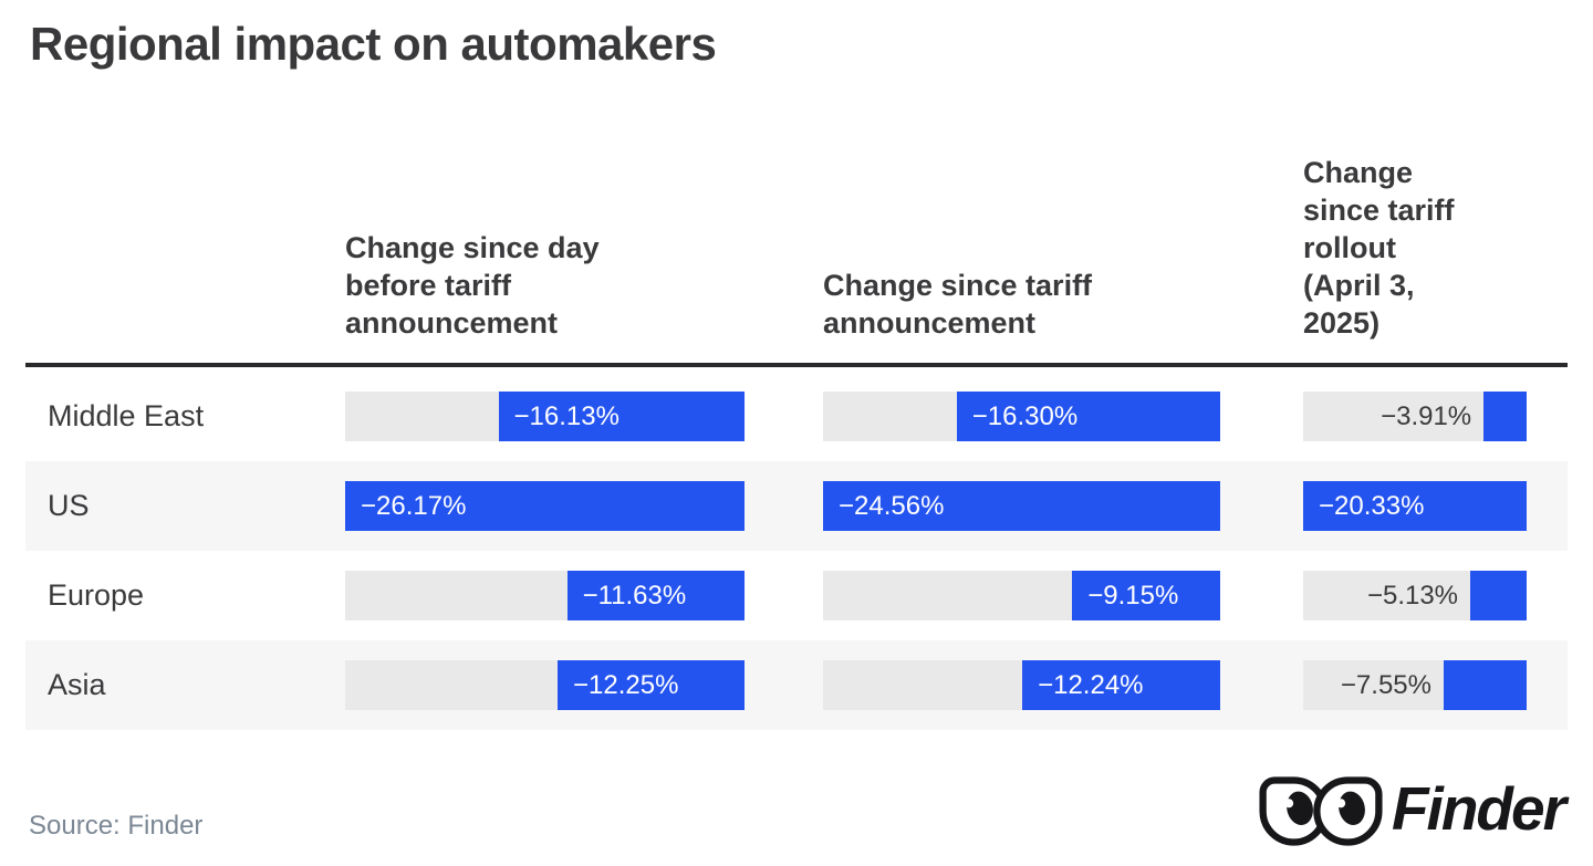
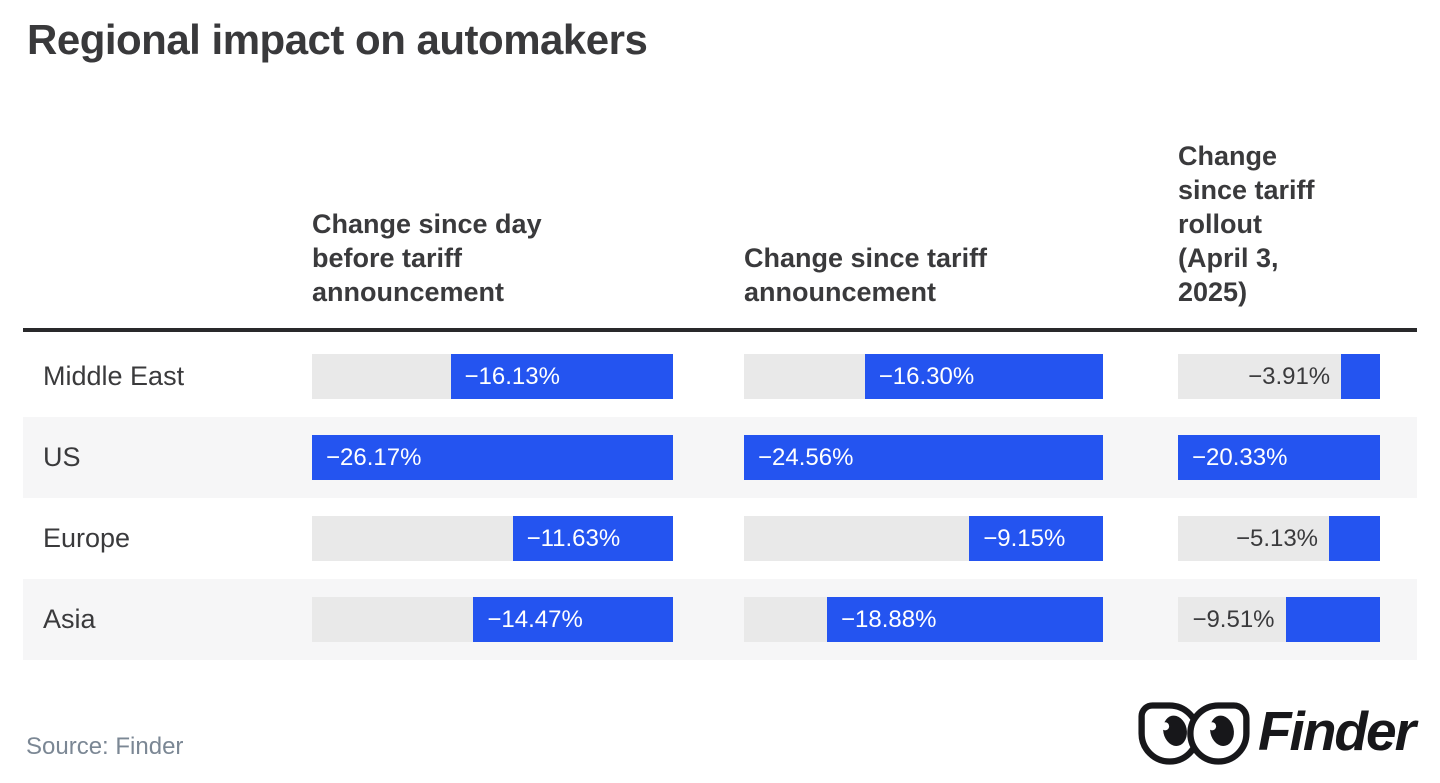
Change since day before tariff announcement/Asia: −12.25% -> −14.47%
Change since tariff announcement/Asia: −12.24% -> −18.88%
Change since tariff rollout (April 3, 2025)/Asia: −7.55% -> −9.51%
